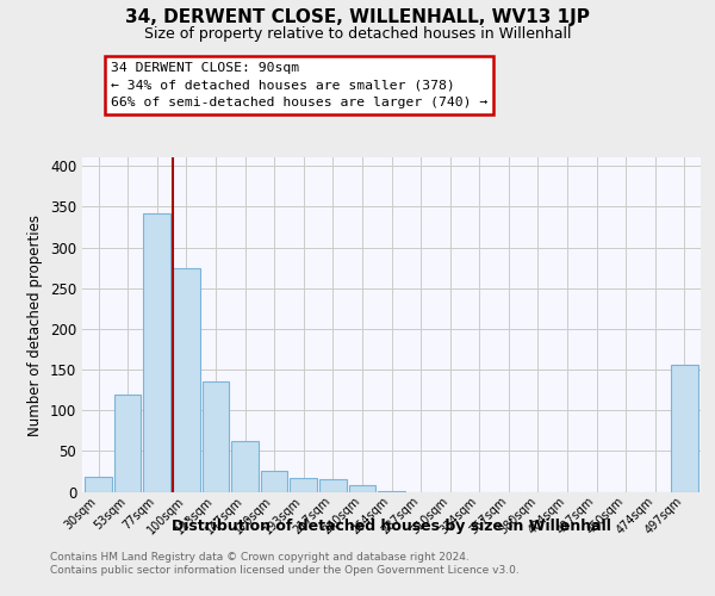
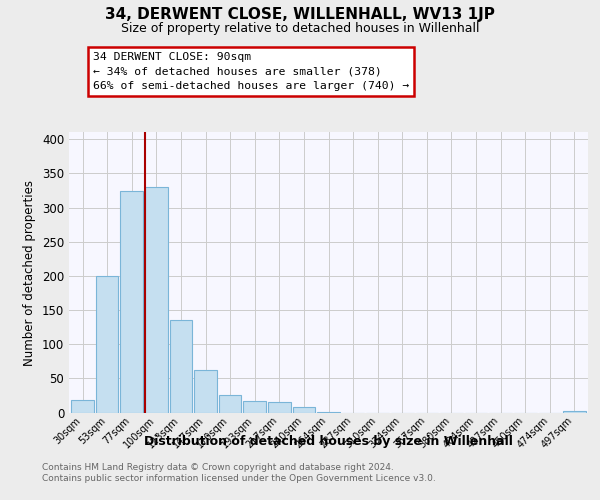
53sqm: 120 -> 200
77sqm: 342 -> 325
100sqm: 274 -> 330
497sqm: 156 -> 2
